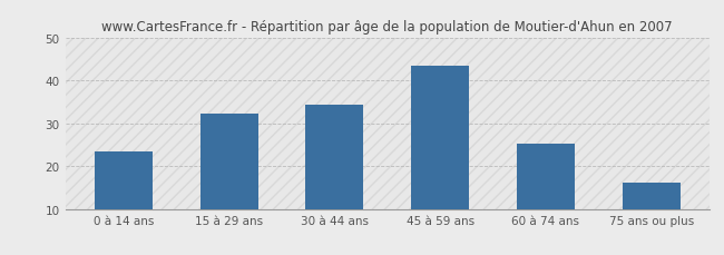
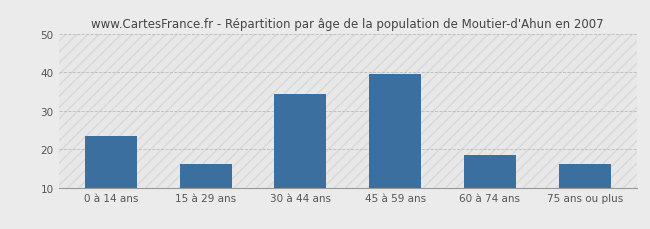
15 à 29 ans: 32.2 -> 16.0
45 à 59 ans: 43.5 -> 39.5
60 à 74 ans: 25.2 -> 18.5
